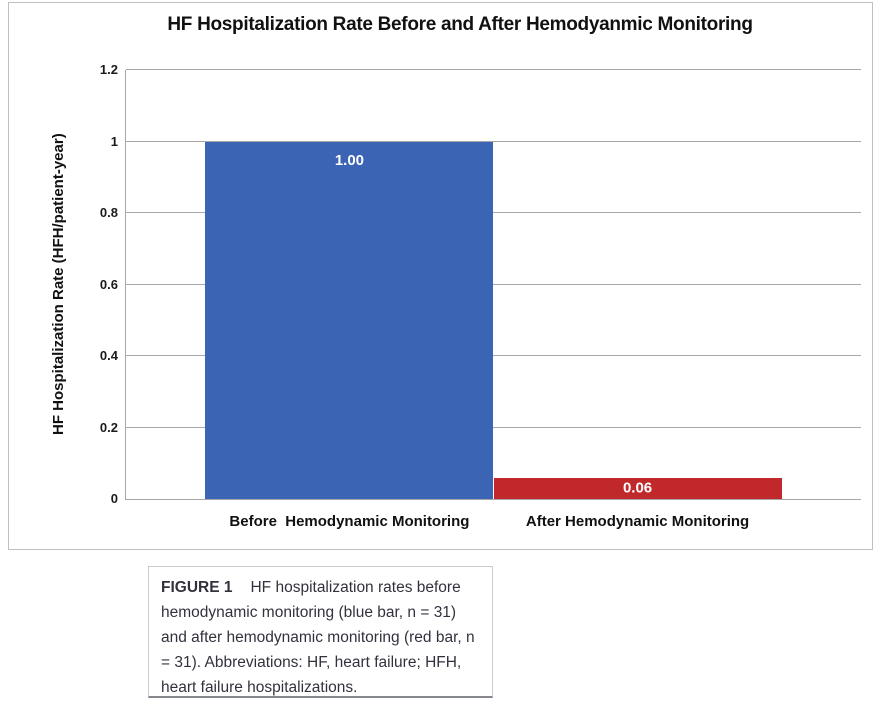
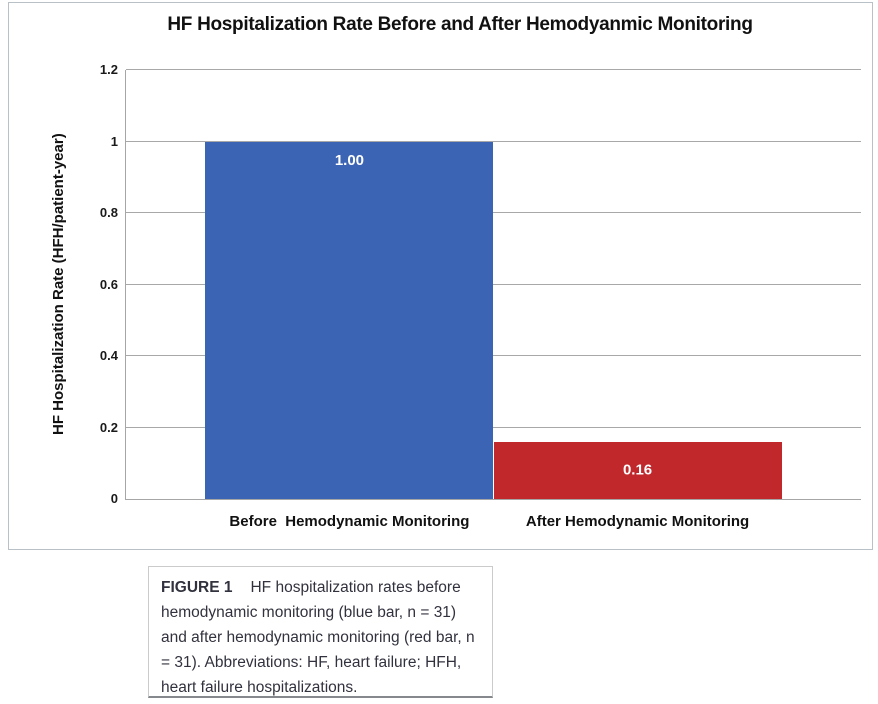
After Hemodynamic Monitoring: 0.06 -> 0.16
